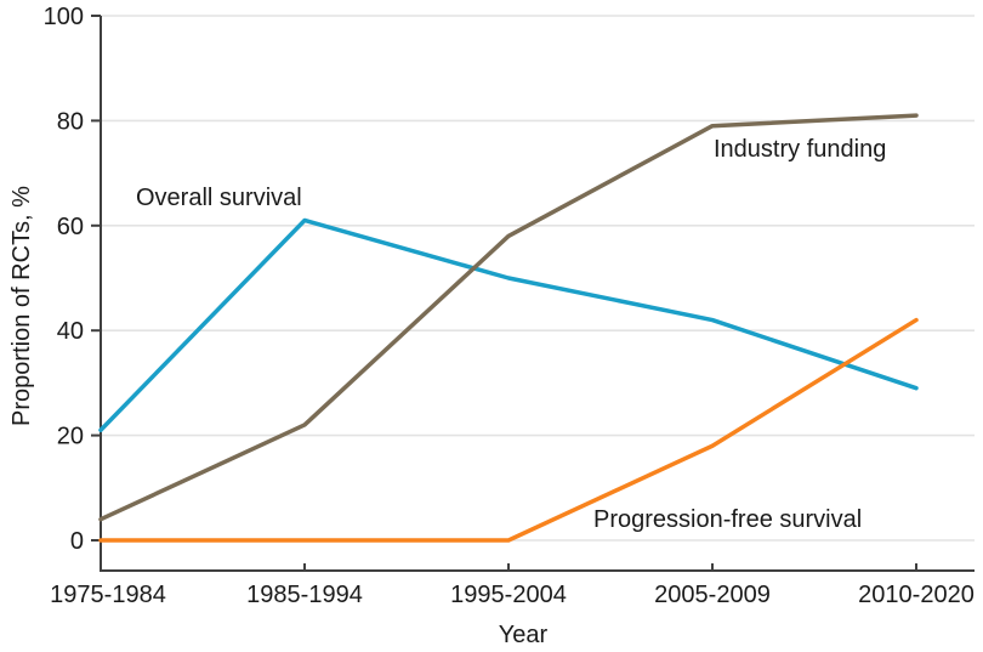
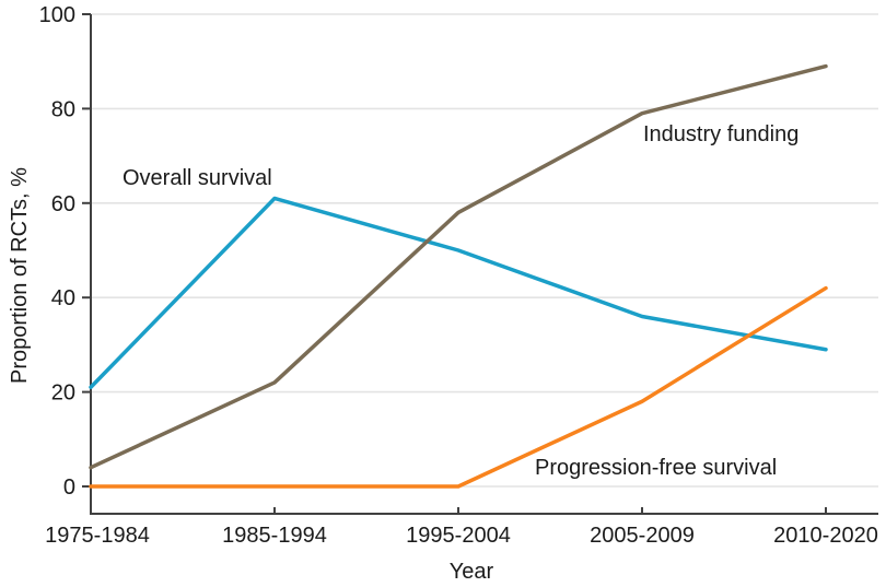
Overall survival/2005-2009: 42 -> 36
Industry funding/2010-2020: 81 -> 89
